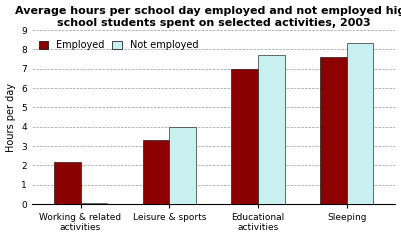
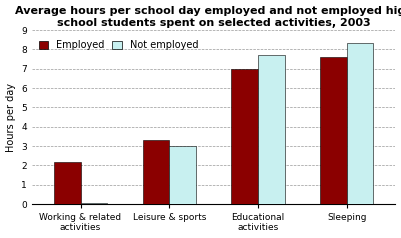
Not employed/Leisure & sports: 4.0 -> 3.0
